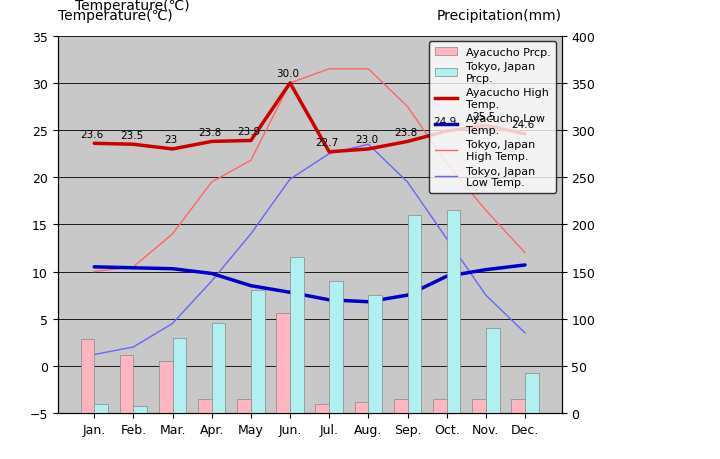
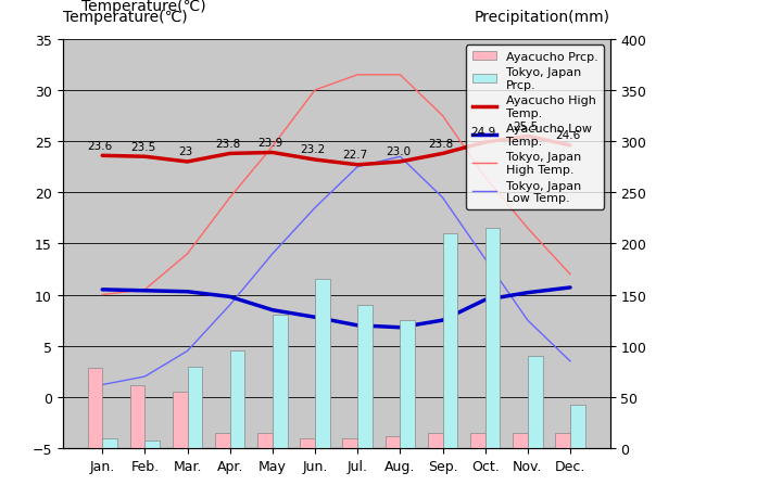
Tokyo, Japan High Temp./May: 21.8 -> 24.5
Ayacucho Prcp./Jun.: 106 -> 10
Ayacucho High Temp./Jun.: 30.0 -> 23.2
Tokyo, Japan Low Temp./Jun.: 19.8 -> 18.5
